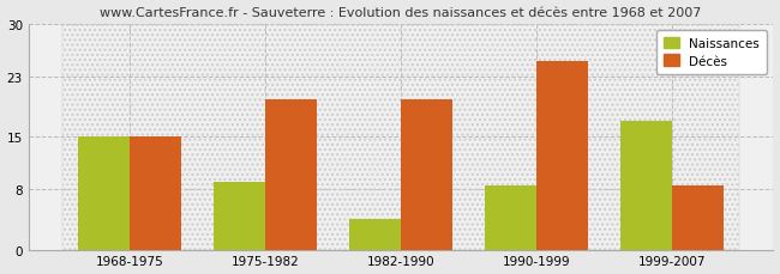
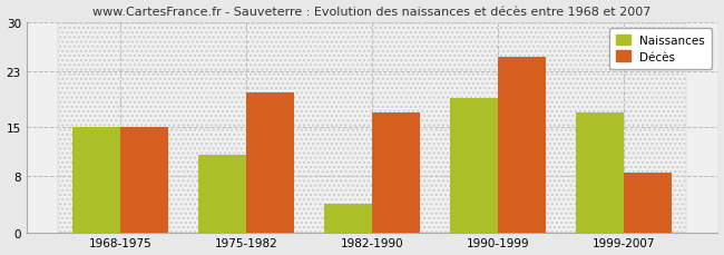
Naissances/1975-1982: 9.0 -> 11.0
Décès/1982-1990: 20.0 -> 17.0
Naissances/1990-1999: 8.5 -> 19.2
